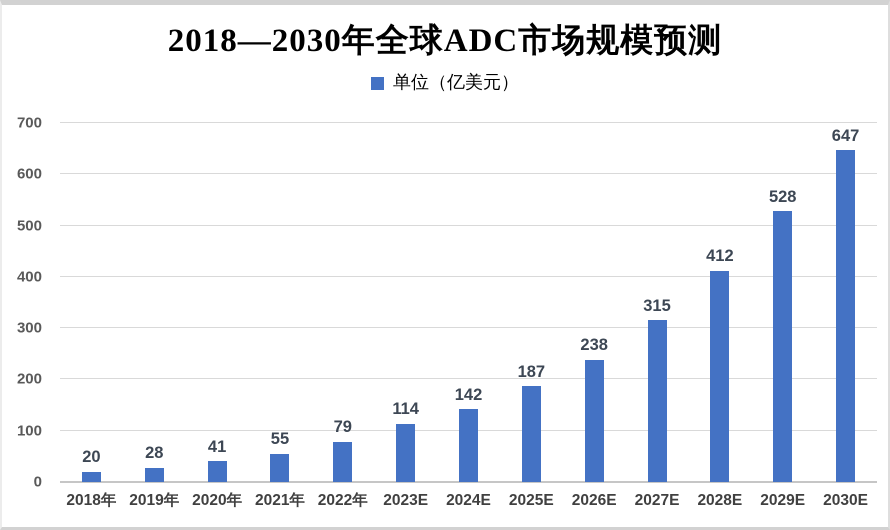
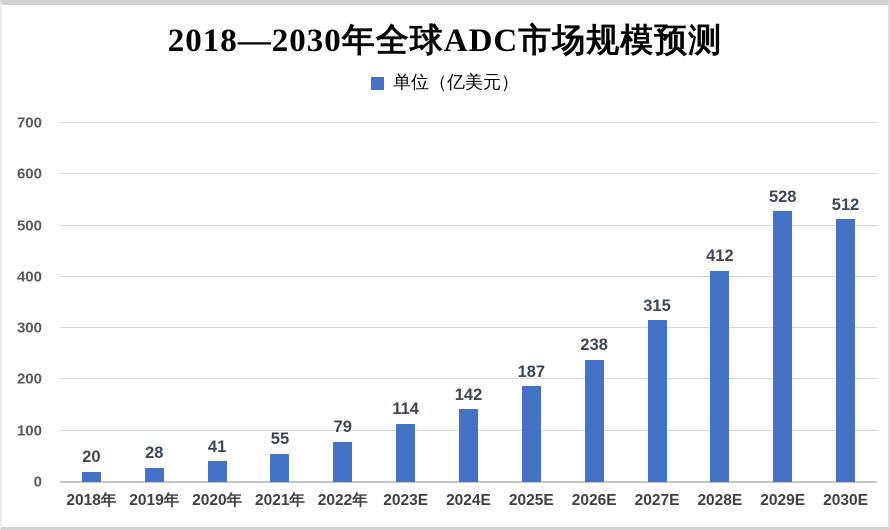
2030E: 647 -> 512
